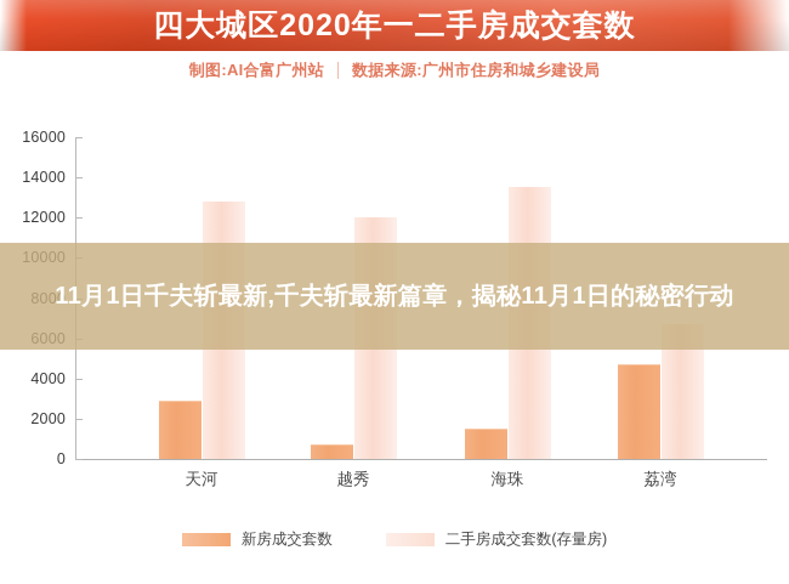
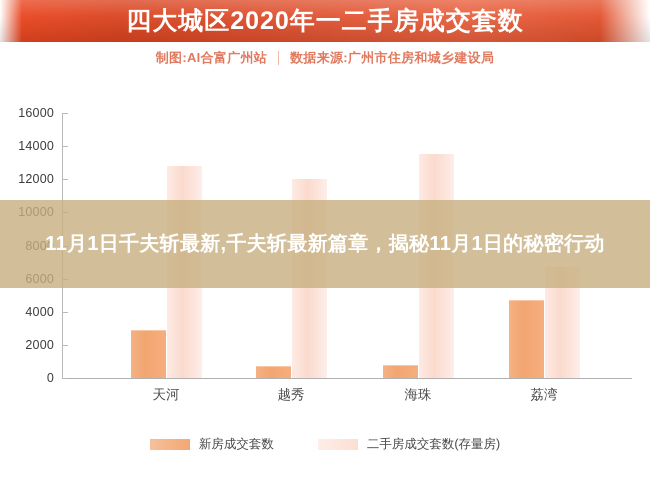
新房成交套数/海珠: 1500 -> 800
